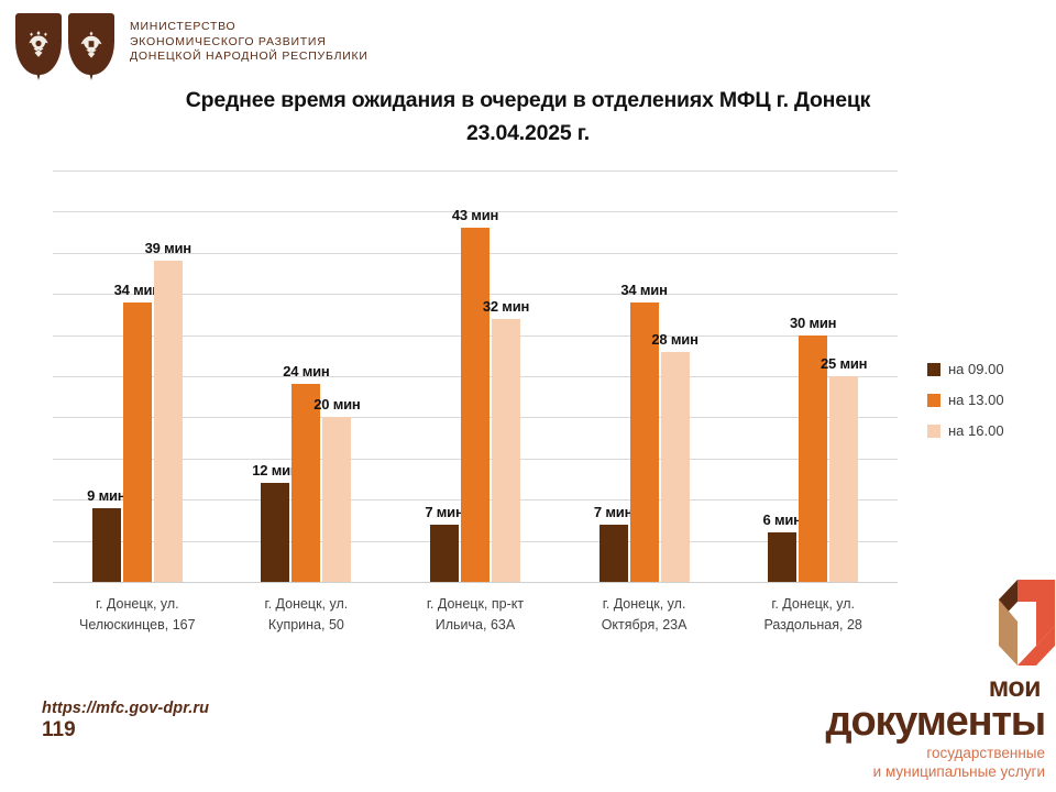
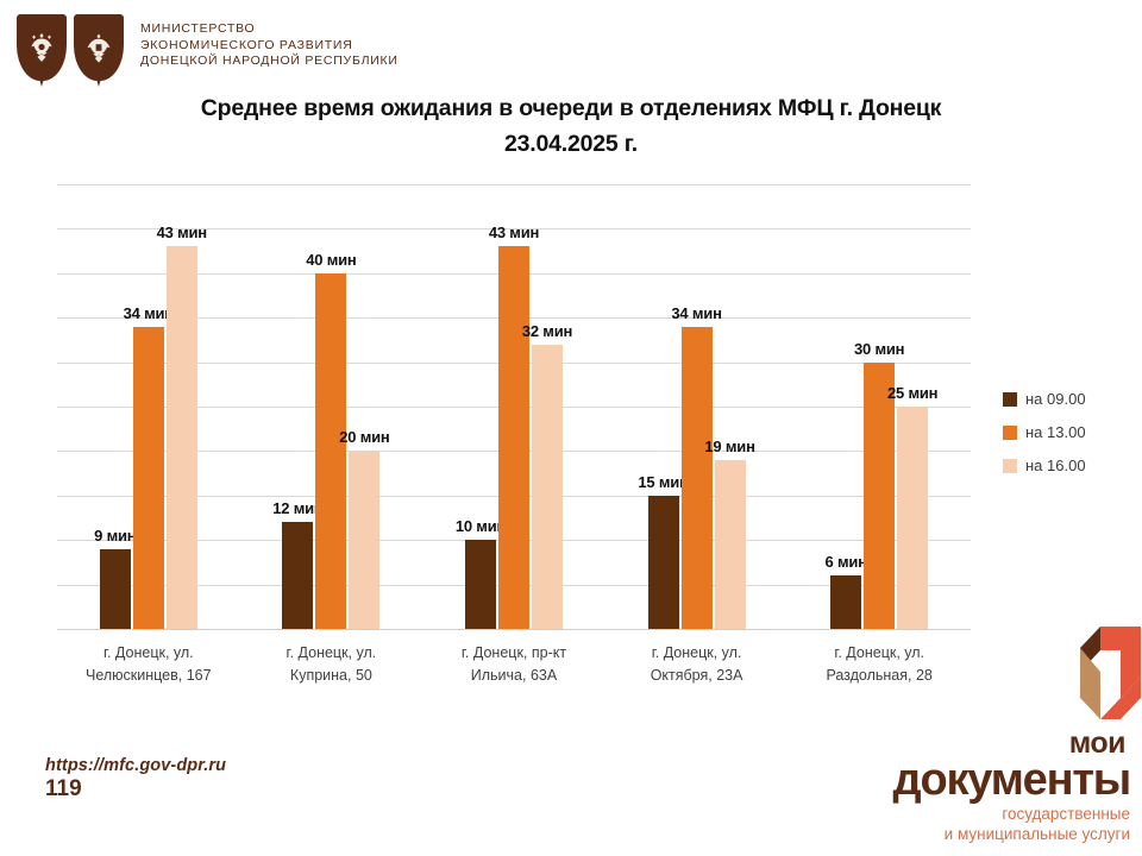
на 16.00/г. Донецк, ул. Челюскинцев, 167: 39 -> 43
на 13.00/г. Донецк, ул. Куприна, 50: 24 -> 40
на 09.00/г. Донецк, пр-кт Ильича, 63А: 7 -> 10
на 09.00/г. Донецк, ул. Октября, 23А: 7 -> 15
на 16.00/г. Донецк, ул. Октября, 23А: 28 -> 19
